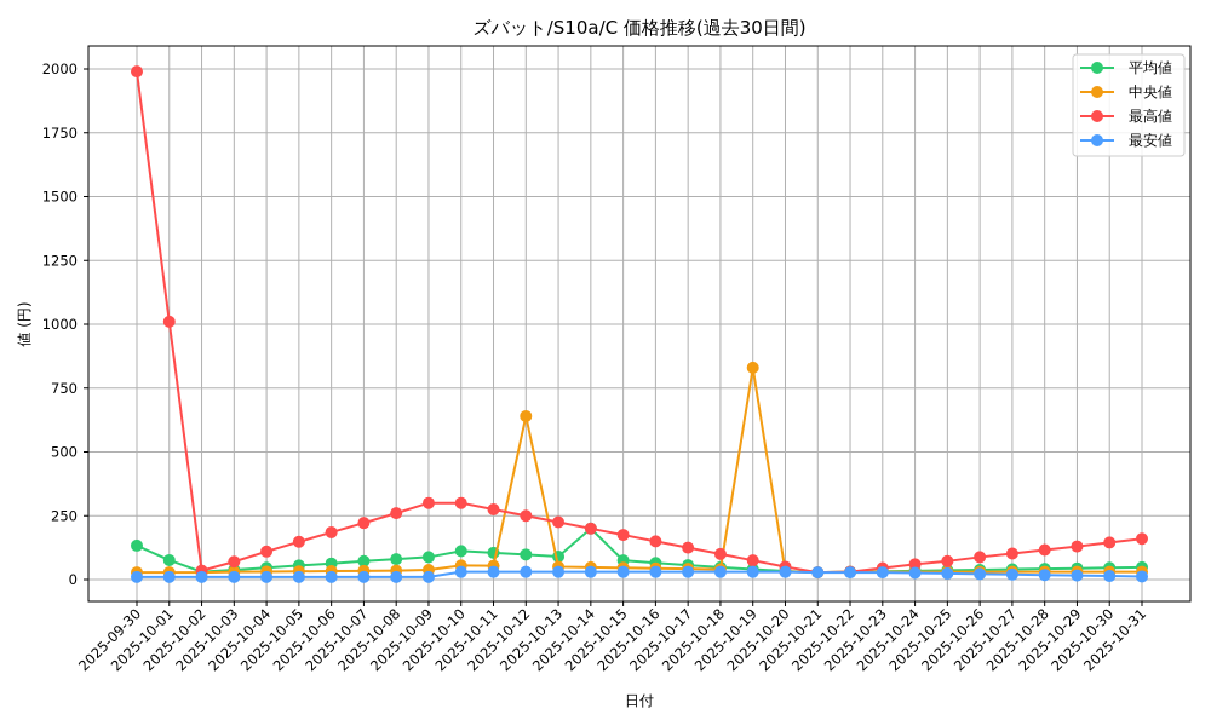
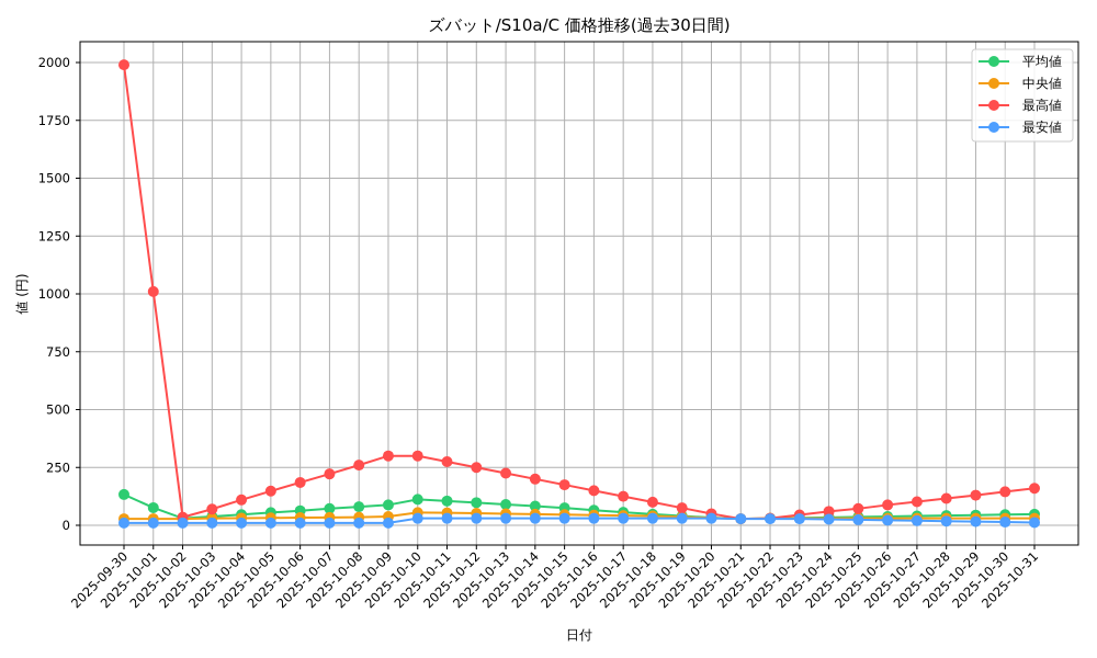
中央値/2025-10-12: 640 -> 50
平均値/2025-10-14: 200 -> 80
中央値/2025-10-19: 830 -> 40
